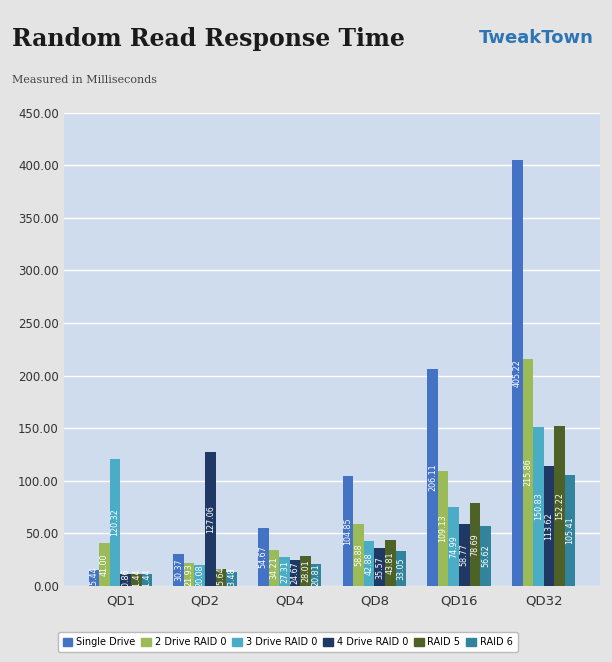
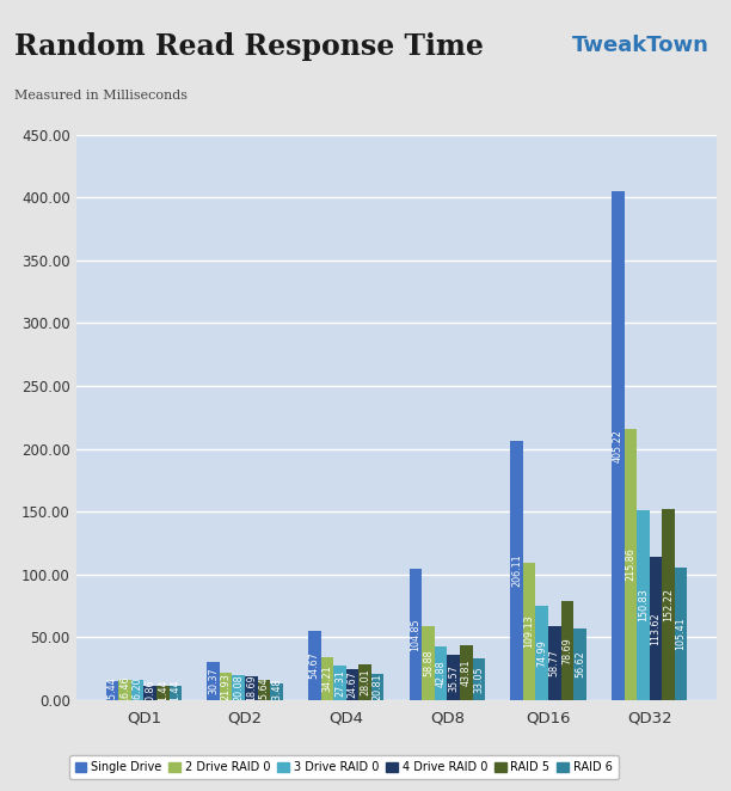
2 Drive RAID 0/QD1: 41.00 -> 16.46
3 Drive RAID 0/QD1: 120.32 -> 16.20
4 Drive RAID 0/QD2: 127.06 -> 18.69
